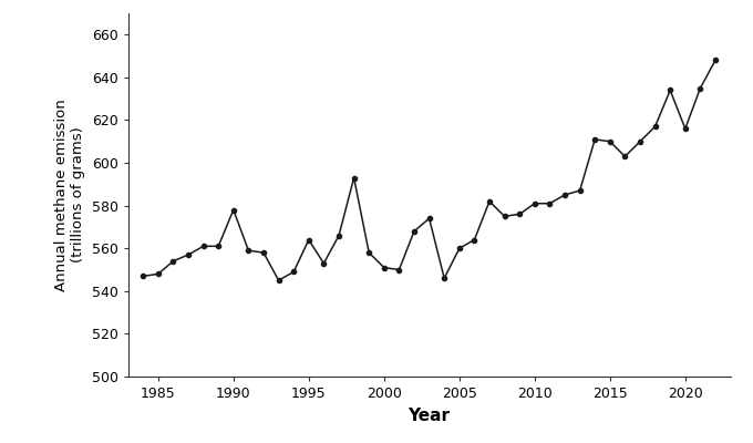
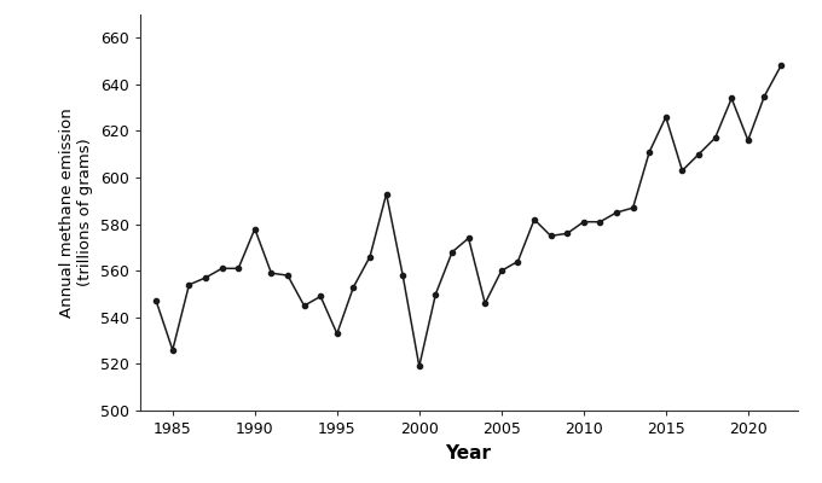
1985: 548 -> 526
1995: 564 -> 533
2000: 551 -> 519
2015: 610 -> 626
